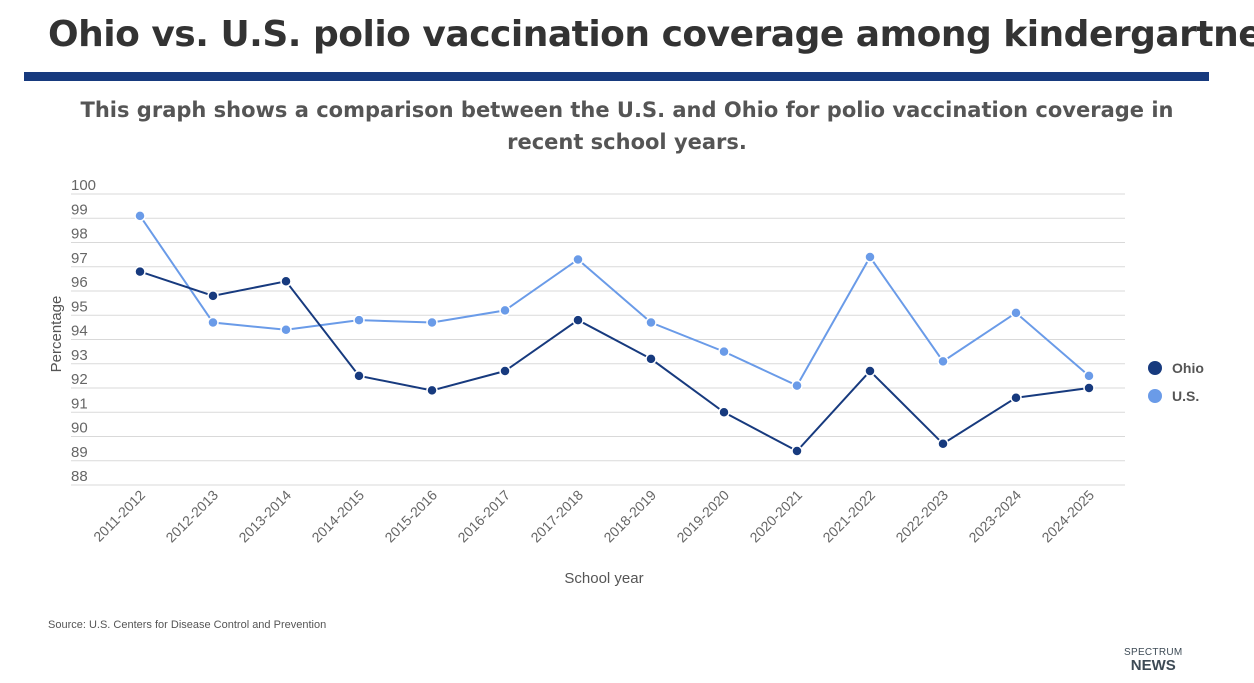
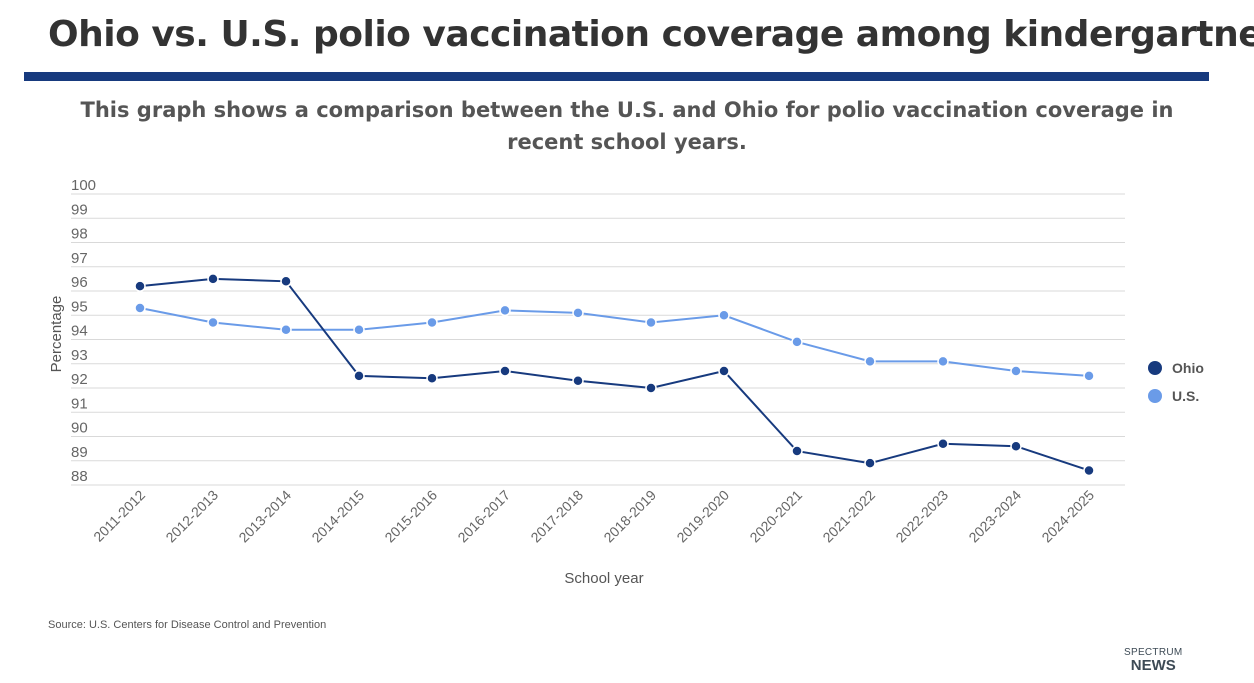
Ohio/2011-2012: 96.8 -> 96.2
U.S./2011-2012: 99.1 -> 95.3
Ohio/2012-2013: 95.8 -> 96.5
U.S./2014-2015: 94.8 -> 94.4
Ohio/2015-2016: 91.9 -> 92.4
Ohio/2017-2018: 94.8 -> 92.3
U.S./2017-2018: 97.3 -> 95.1
Ohio/2018-2019: 93.2 -> 92.0
Ohio/2019-2020: 91.0 -> 92.7
U.S./2019-2020: 93.5 -> 95.0
U.S./2020-2021: 92.1 -> 93.9
Ohio/2021-2022: 92.7 -> 88.9
U.S./2021-2022: 97.4 -> 93.1
Ohio/2023-2024: 91.6 -> 89.6
U.S./2023-2024: 95.1 -> 92.7
Ohio/2024-2025: 92.0 -> 88.6
